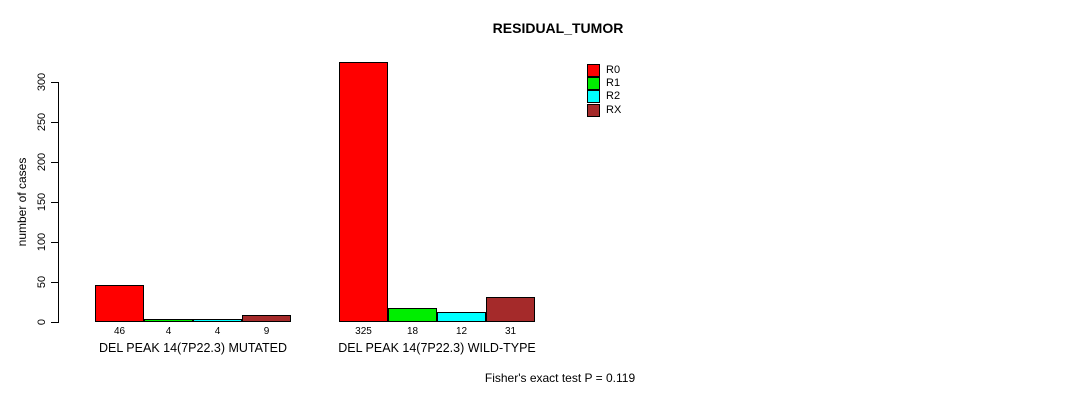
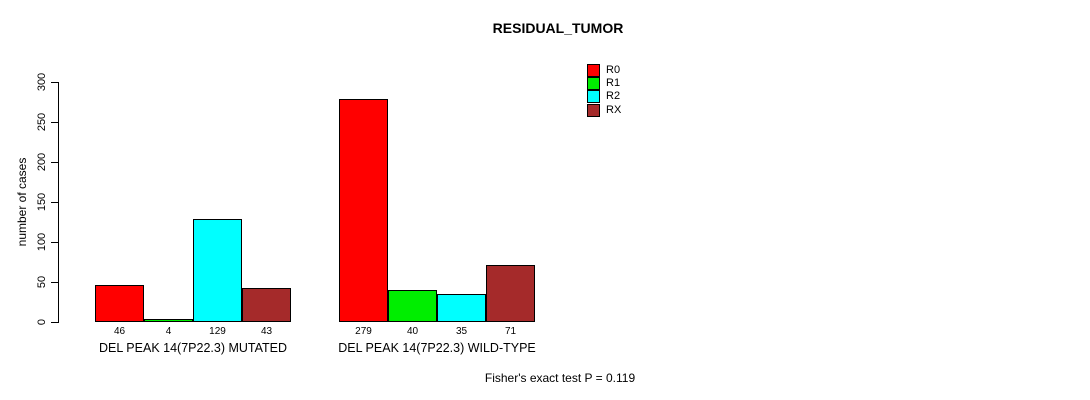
R2/DEL PEAK 14(7P22.3) MUTATED: 4 -> 129
RX/DEL PEAK 14(7P22.3) MUTATED: 9 -> 43
R0/DEL PEAK 14(7P22.3) WILD-TYPE: 325 -> 279
R1/DEL PEAK 14(7P22.3) WILD-TYPE: 18 -> 40
R2/DEL PEAK 14(7P22.3) WILD-TYPE: 12 -> 35
RX/DEL PEAK 14(7P22.3) WILD-TYPE: 31 -> 71
